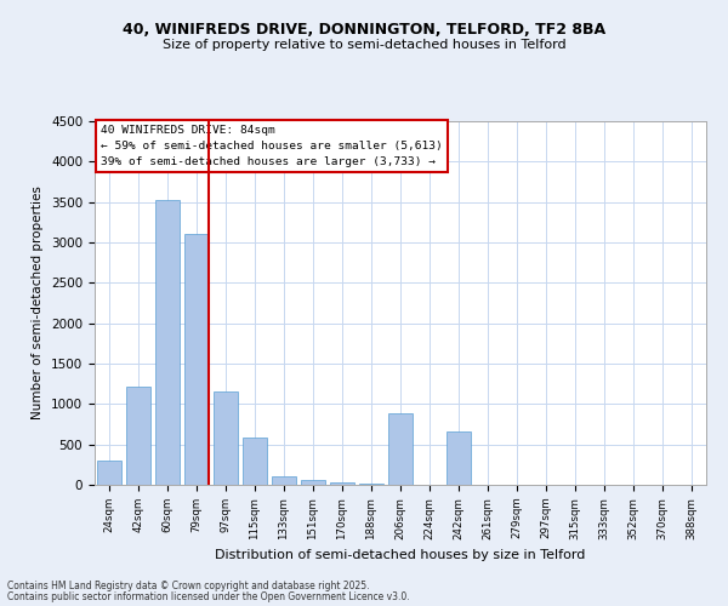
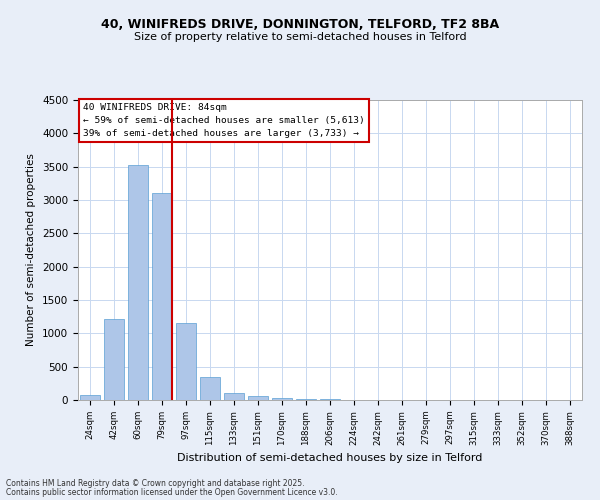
24sqm: 300 -> 80
115sqm: 580 -> 350
206sqm: 880 -> 10
242sqm: 660 -> 0
